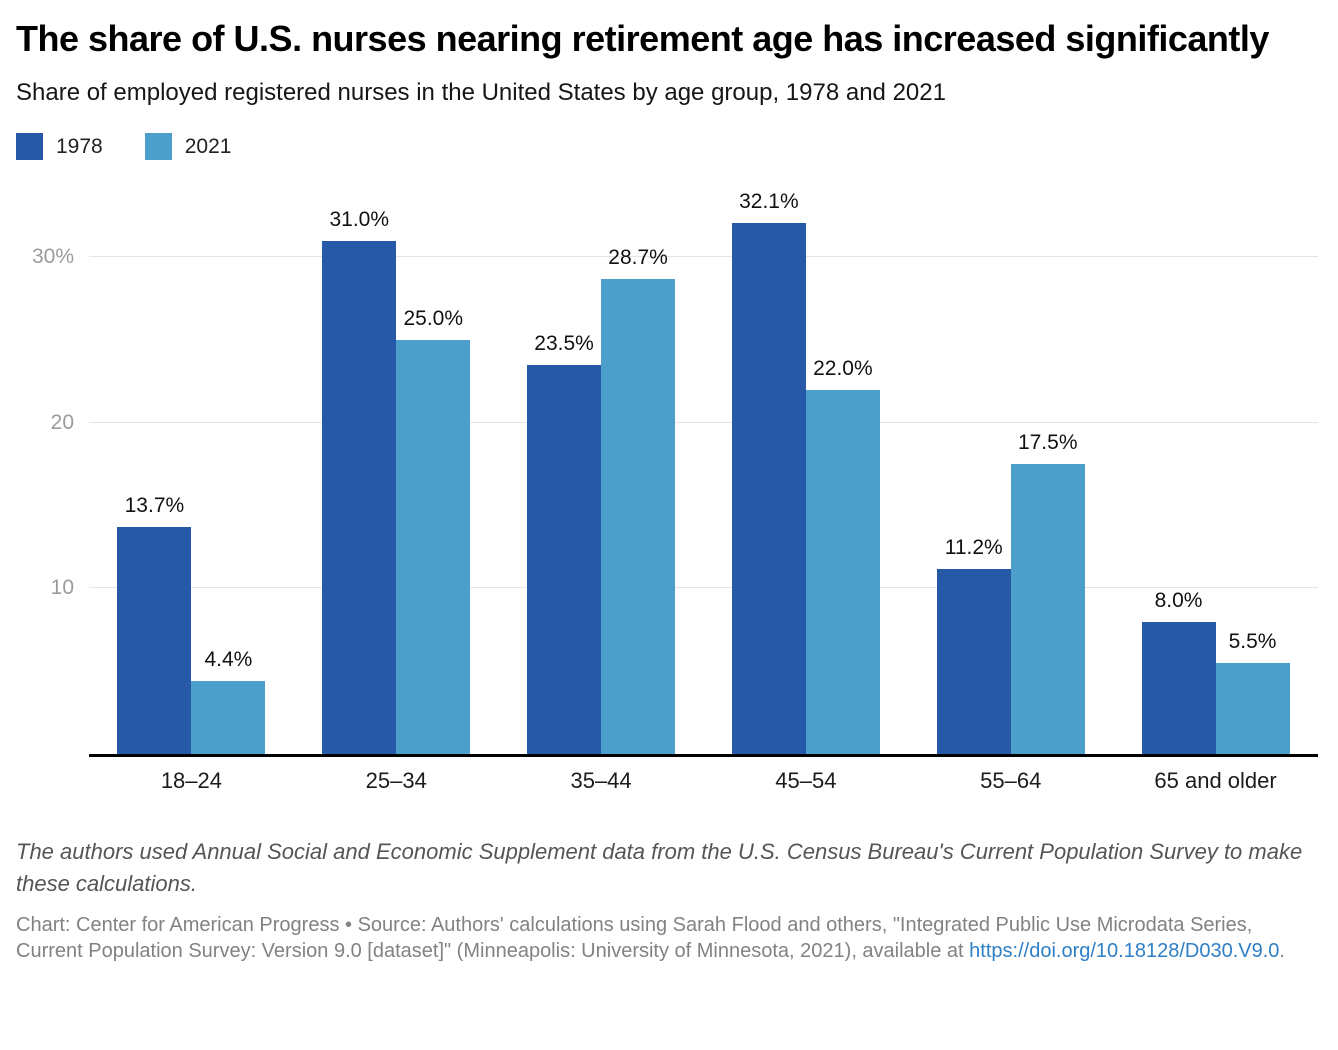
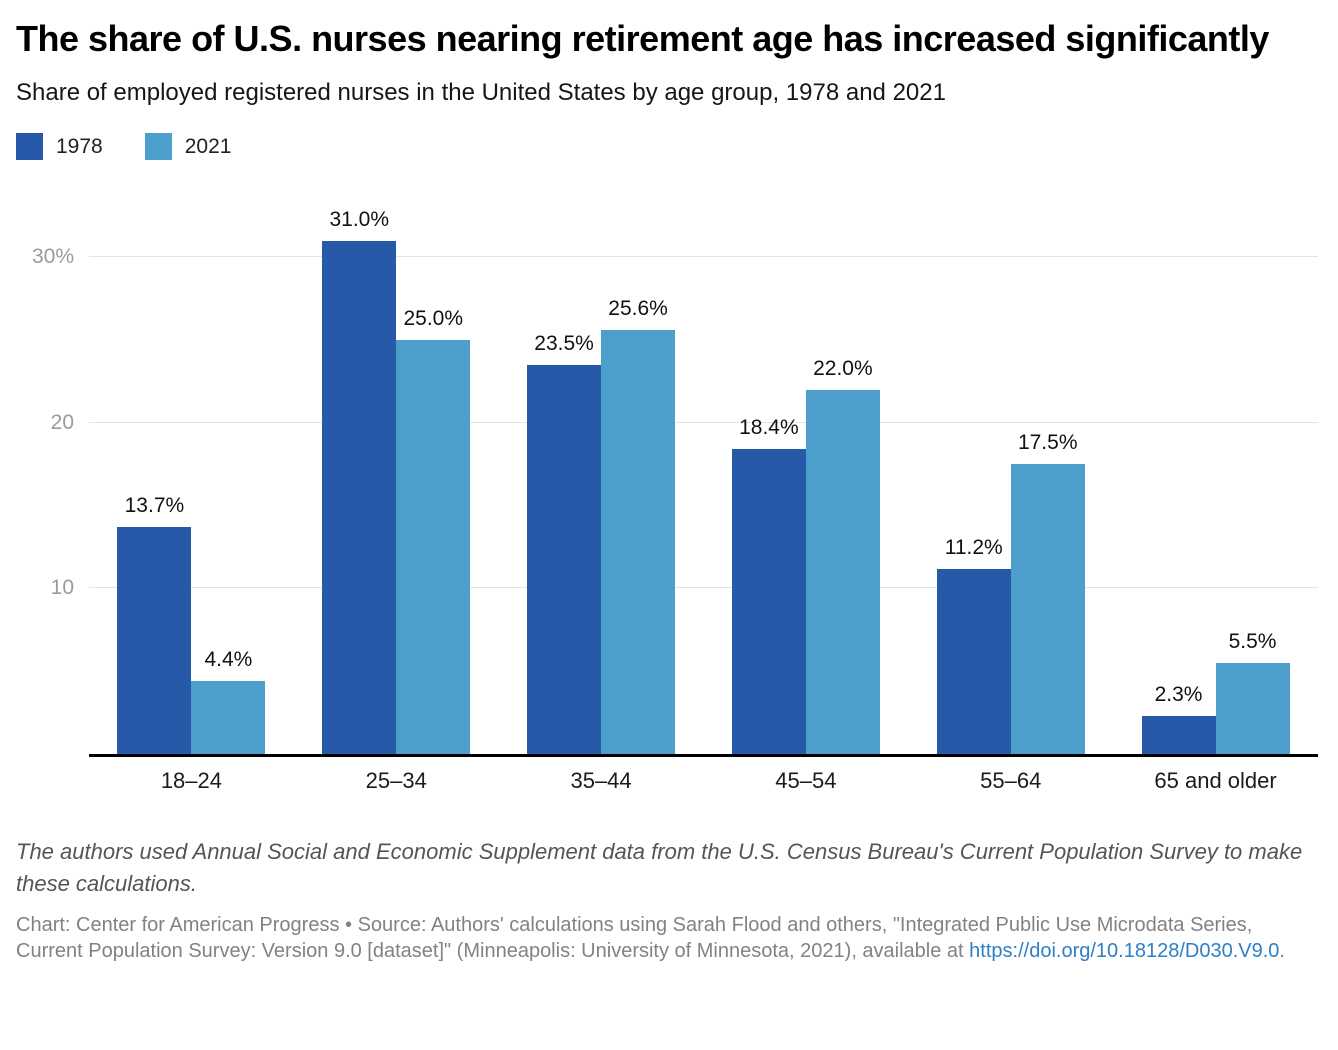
2021/35–44: 28.7% -> 25.6%
1978/45–54: 32.1% -> 18.4%
1978/65 and older: 8.0% -> 2.3%
